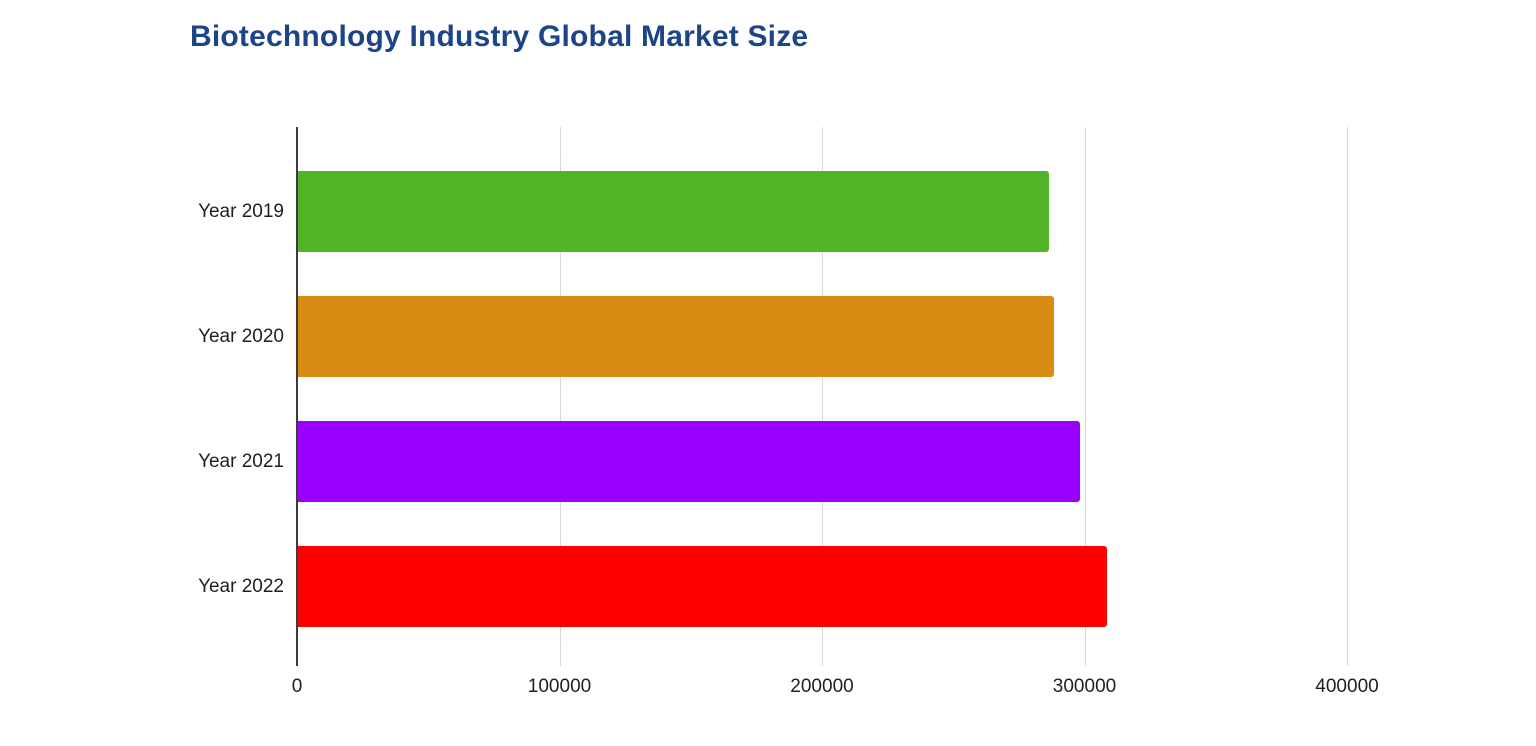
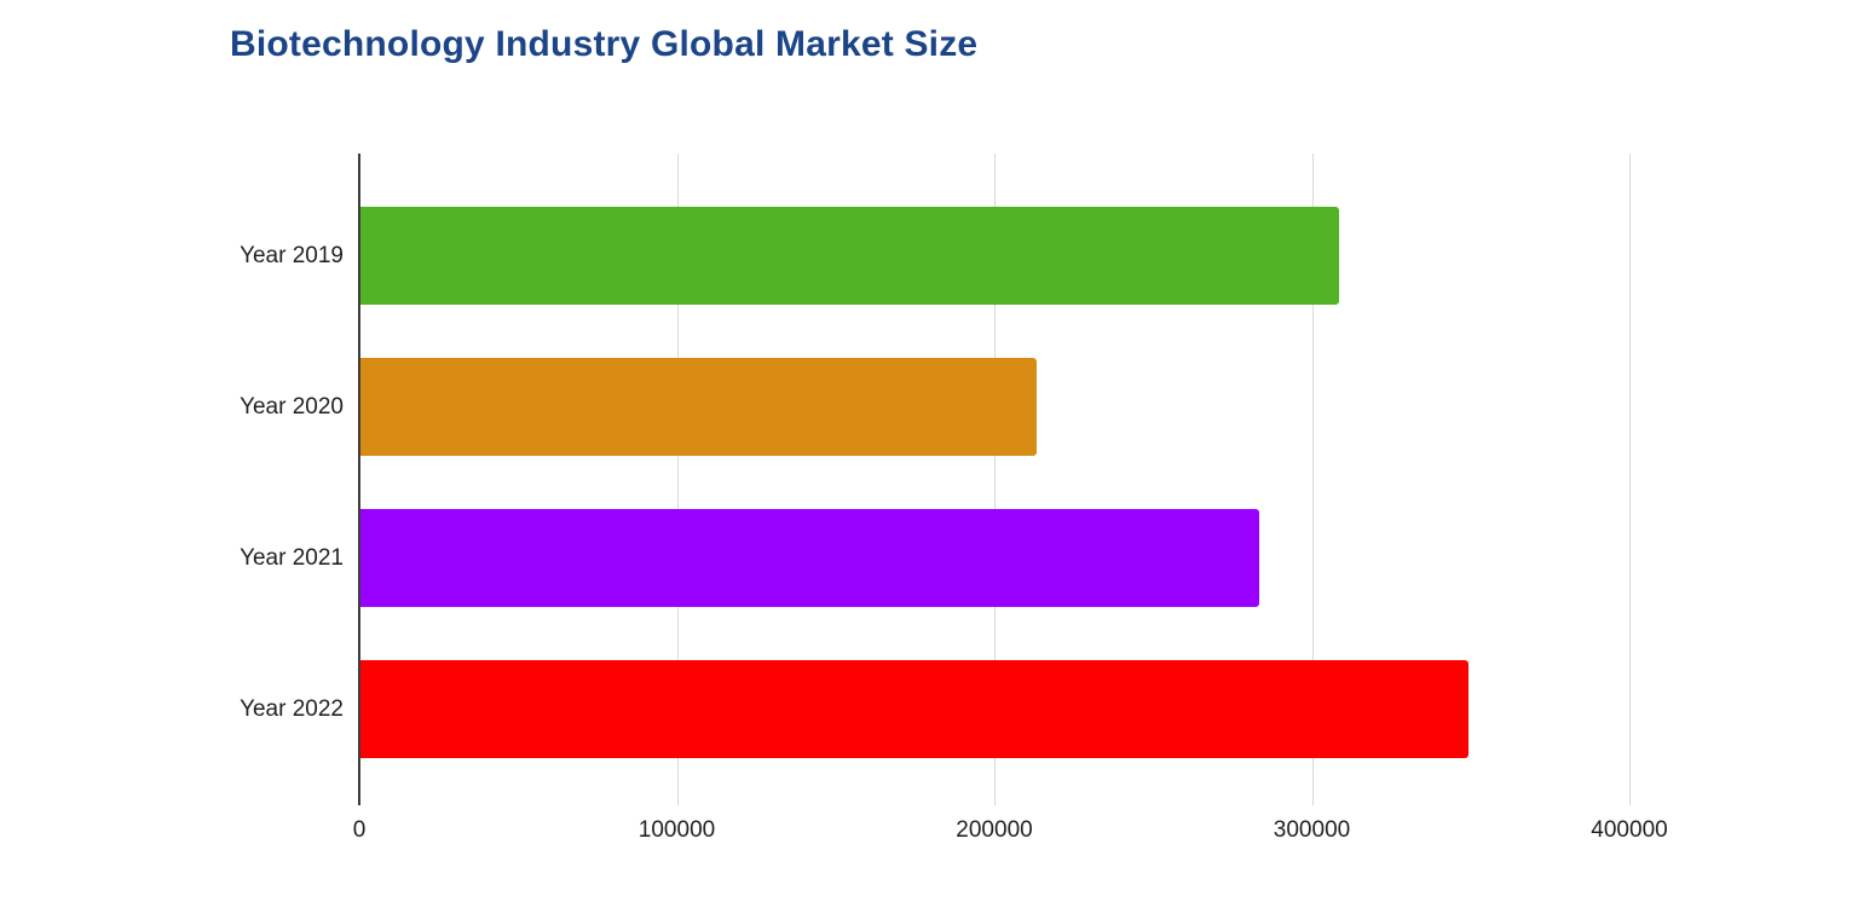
Year 2019: 286000 -> 308000
Year 2020: 288000 -> 213000
Year 2021: 298000 -> 283000
Year 2022: 308000 -> 349000
